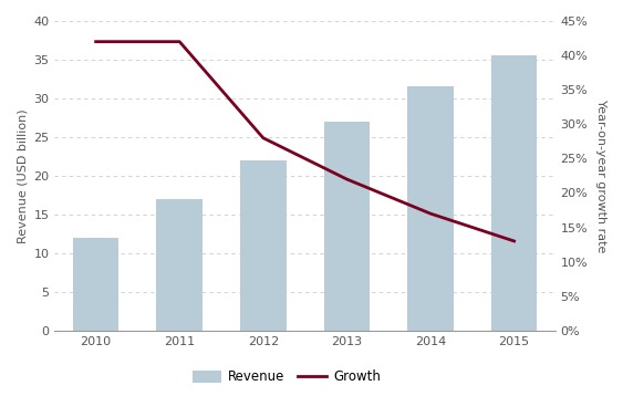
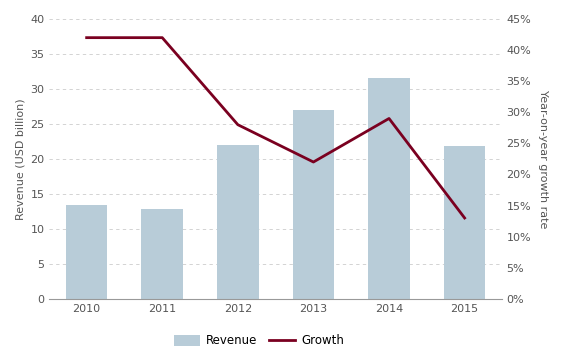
Revenue/2010: 12.0 -> 13.4
Revenue/2011: 17.0 -> 12.8
Growth/2014: 17% -> 29%
Revenue/2015: 35.5 -> 21.8
